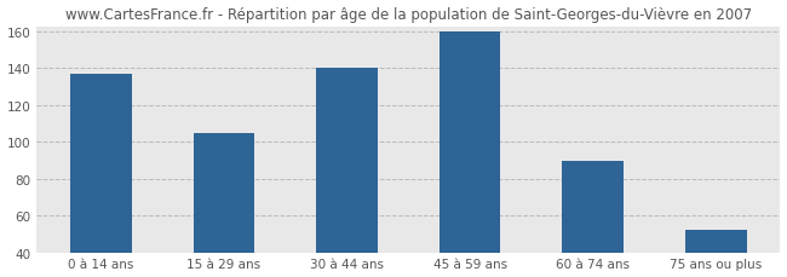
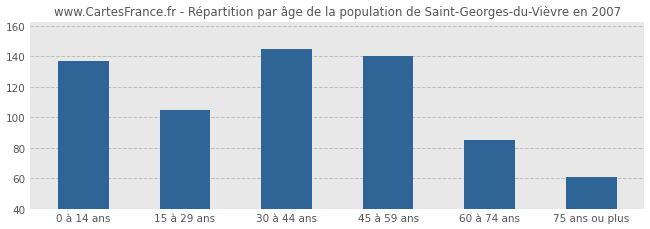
30 à 44 ans: 140 -> 145
45 à 59 ans: 160 -> 140
60 à 74 ans: 90 -> 85
75 ans ou plus: 52 -> 61
